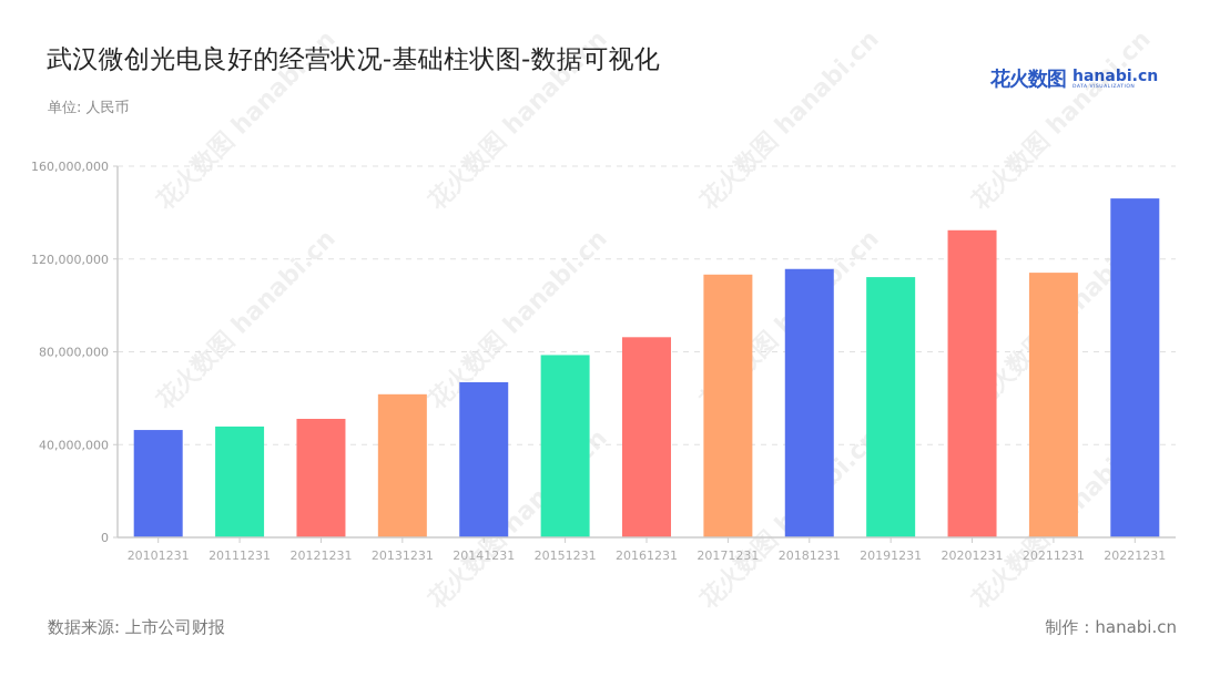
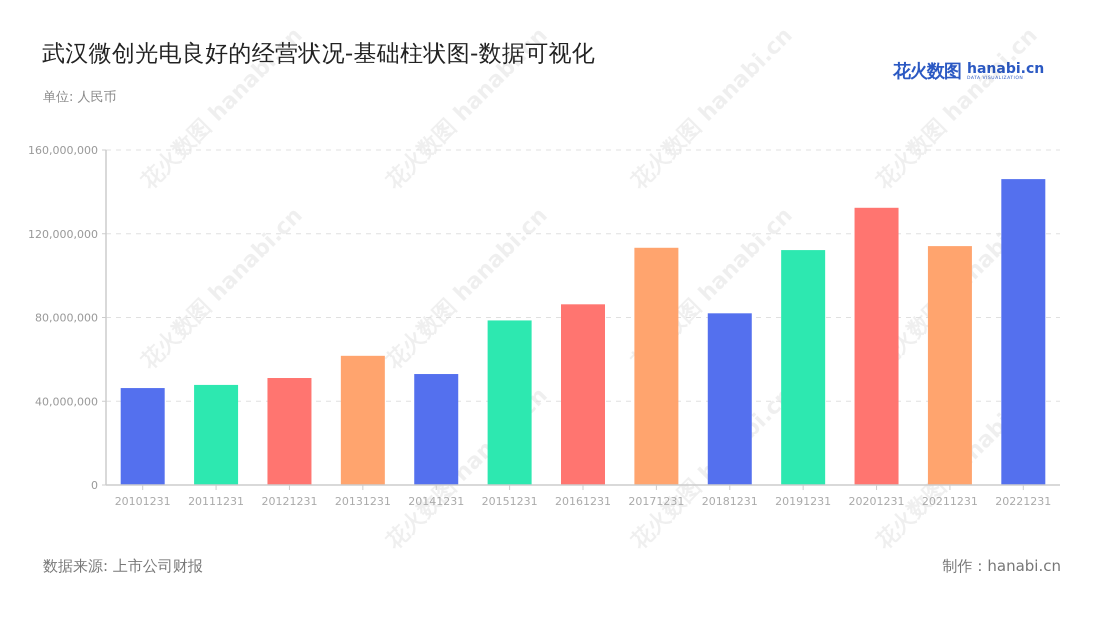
20141231: 67000000 -> 53000000
20181231: 116000000 -> 82000000
